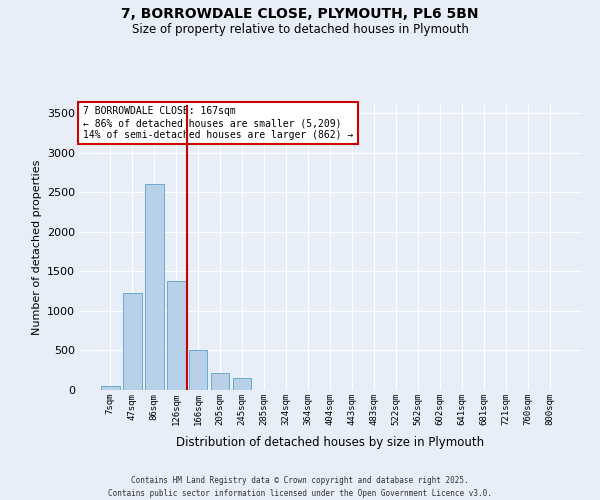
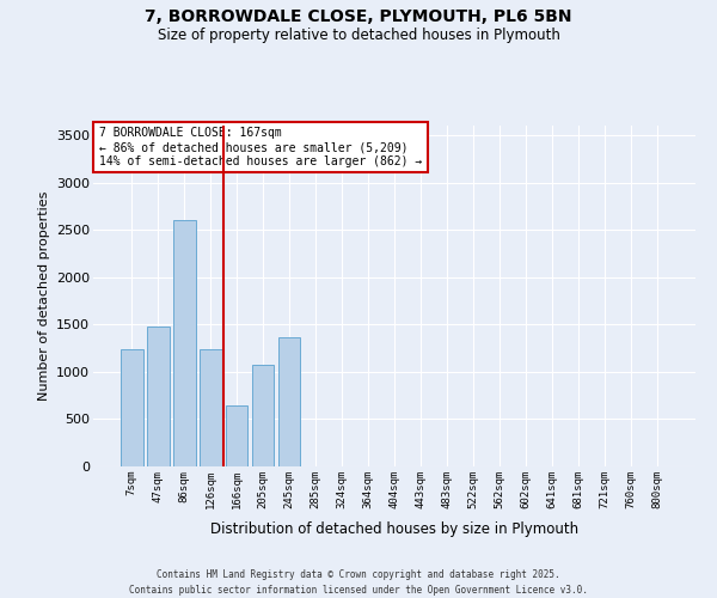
7sqm: 50 -> 1240
47sqm: 1230 -> 1480
126sqm: 1380 -> 1240
166sqm: 500 -> 640
205sqm: 210 -> 1080
245sqm: 150 -> 1360
